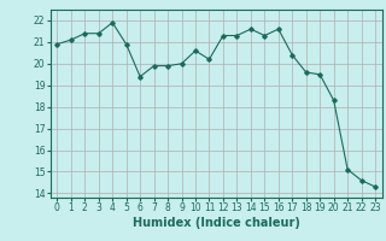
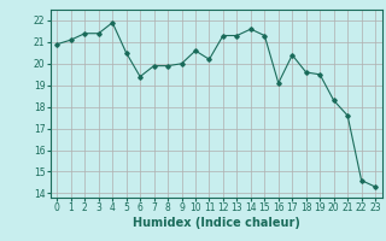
5: 20.9 -> 20.5
16: 21.6 -> 19.1
21: 15.1 -> 17.6
